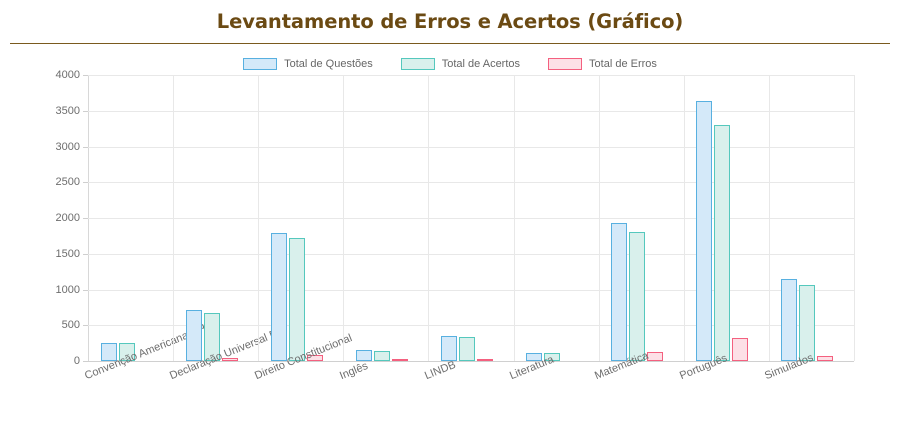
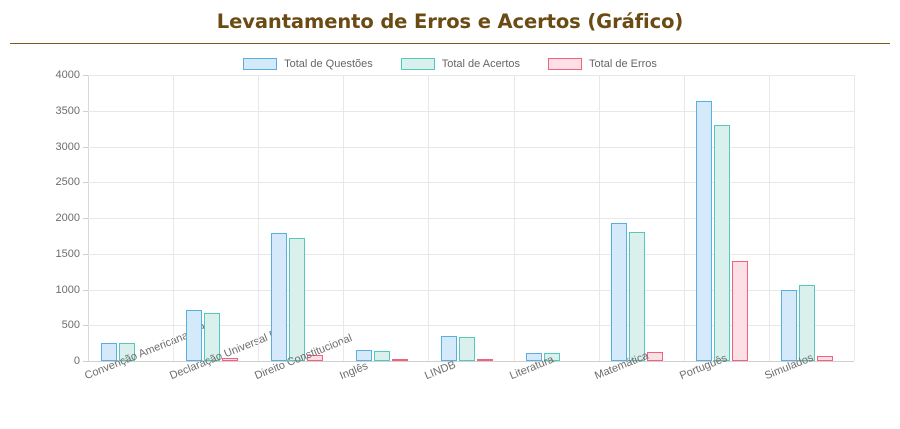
Total de Erros/Português: 300 -> 1400
Total de Questões/Simulados: 1100 -> 1000
